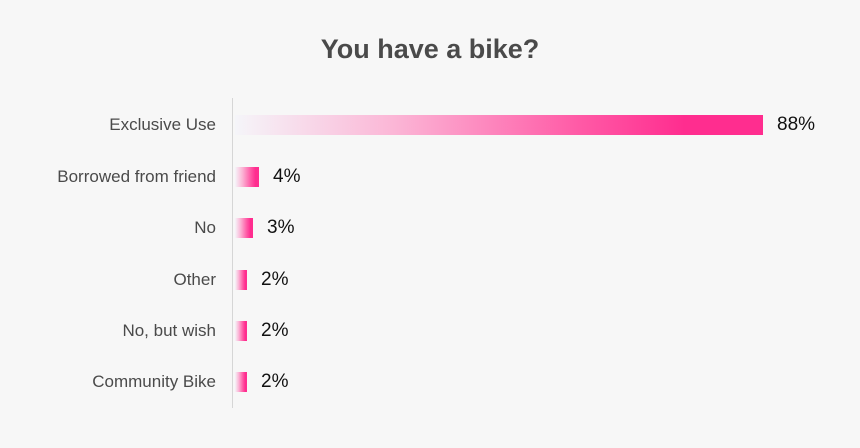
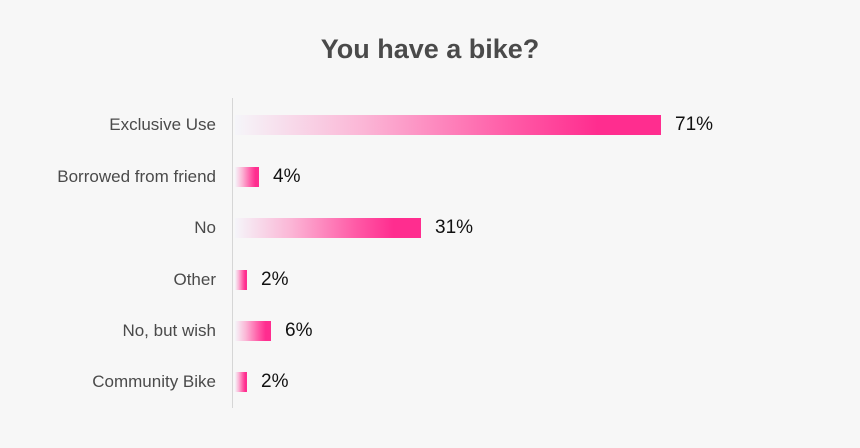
Exclusive Use: 88% -> 71%
No: 3% -> 31%
No, but wish: 2% -> 6%
